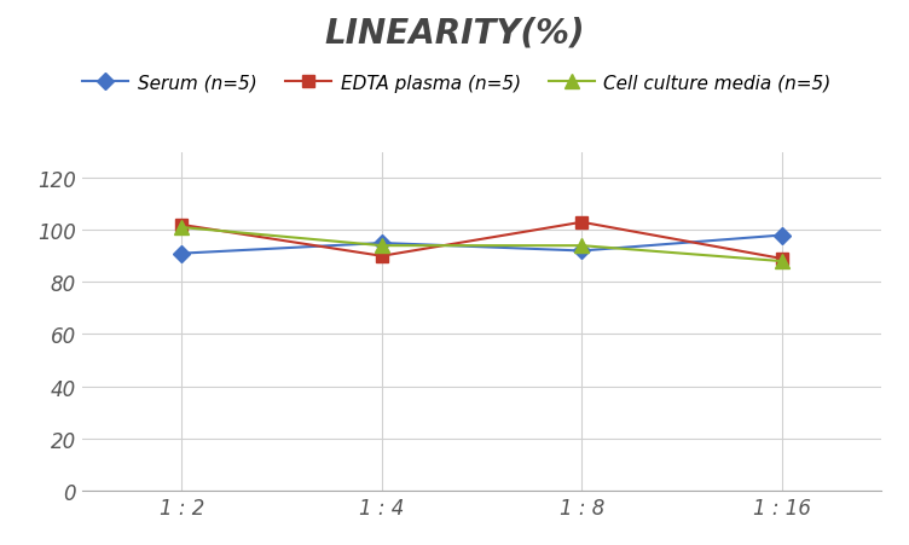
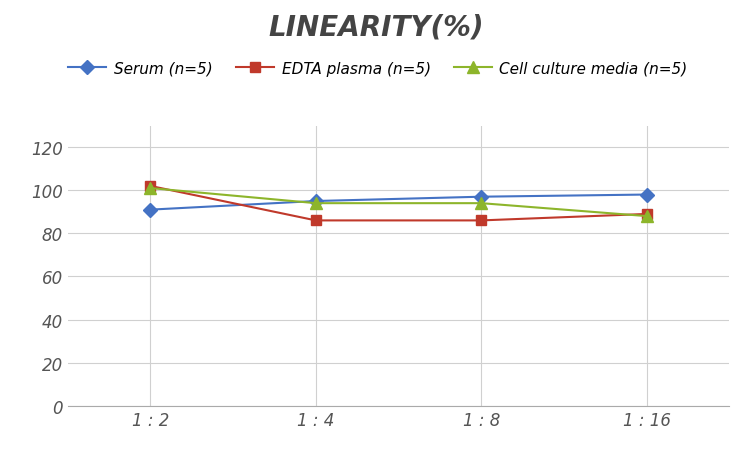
EDTA plasma (n=5)/1 : 4: 90 -> 86
Serum (n=5)/1 : 8: 92 -> 97
EDTA plasma (n=5)/1 : 8: 103 -> 86
